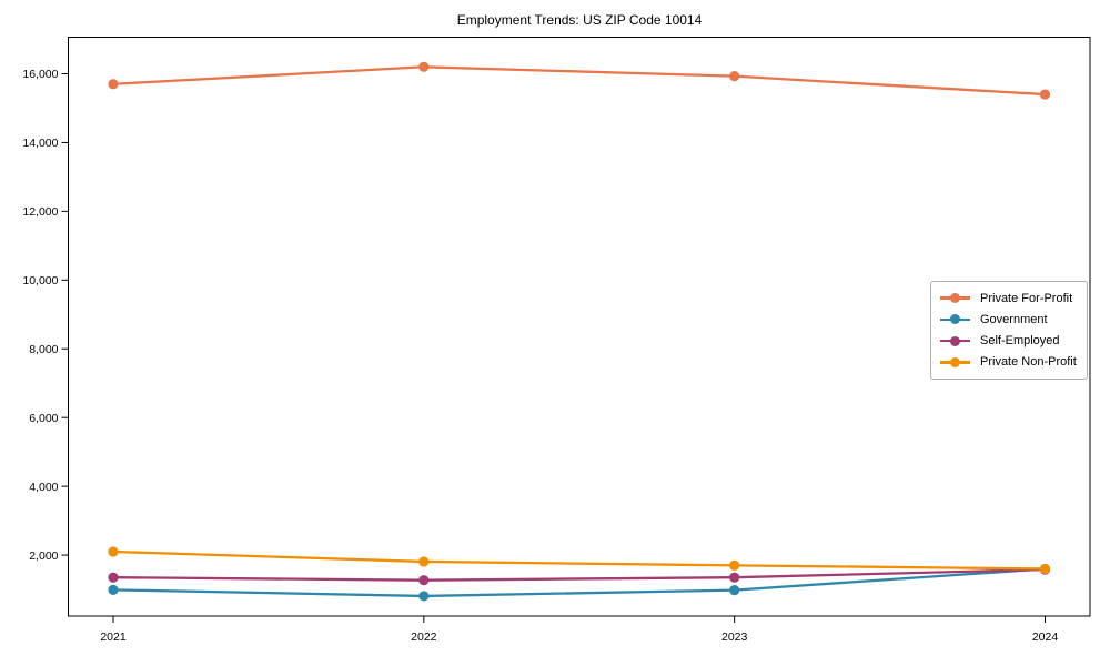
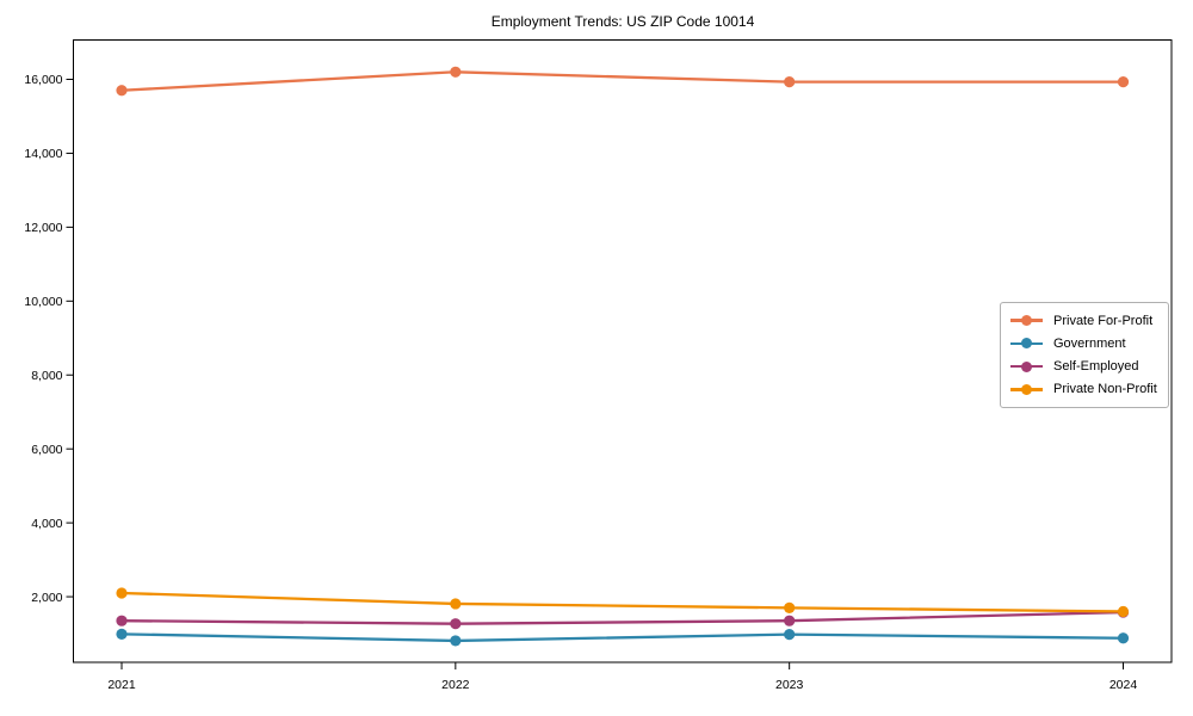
Private For-Profit/2024: 15400 -> 15900
Government/2024: 1600 -> 900
